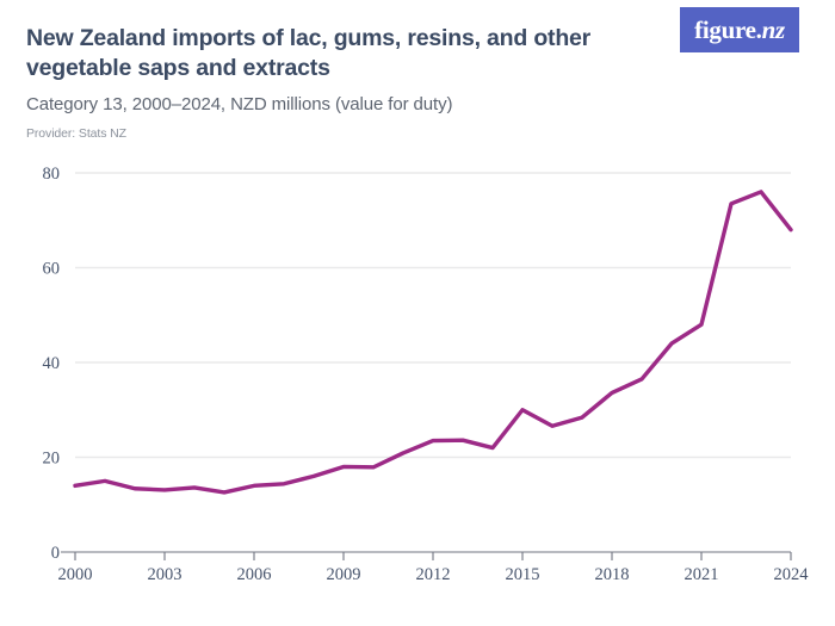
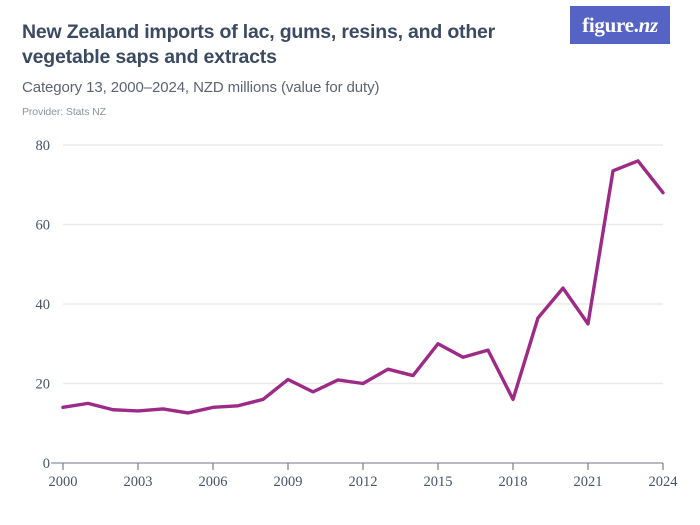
2009: 18 -> 21
2012: 24 -> 20
2018: 34 -> 16
2021: 48 -> 35
